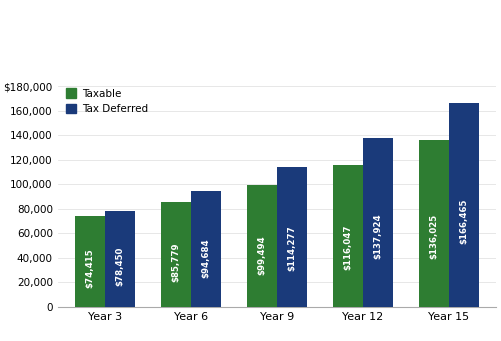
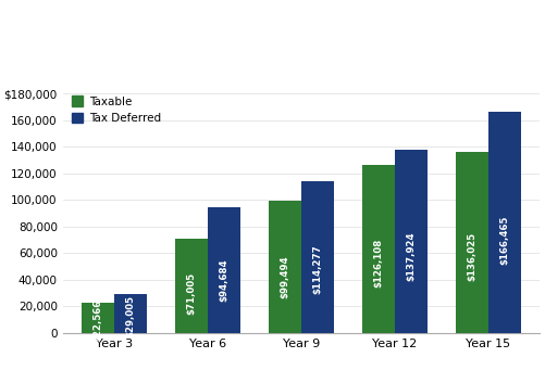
Taxable/Year 3: $74,415 -> $22,566
Tax Deferred/Year 3: $78,450 -> $29,005
Taxable/Year 6: $85,779 -> $71,005
Taxable/Year 12: $116,047 -> $126,108
